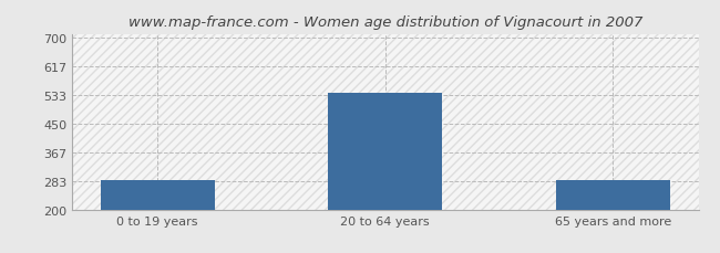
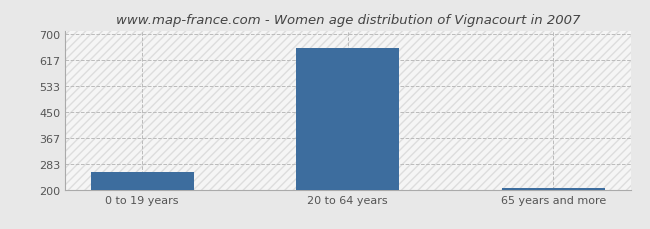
0 to 19 years: 285 -> 258
20 to 64 years: 540 -> 657
65 years and more: 285 -> 205
